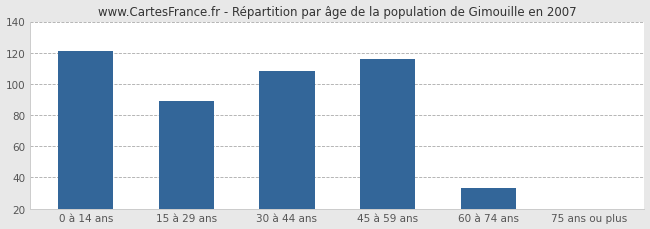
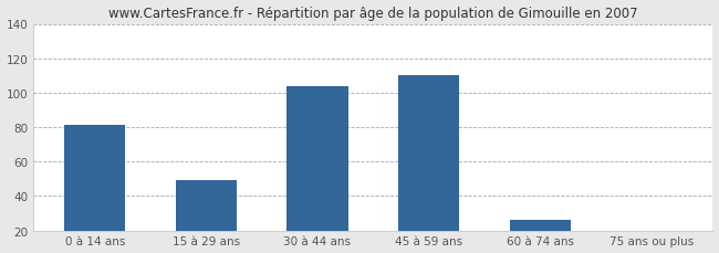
0 à 14 ans: 121 -> 81
15 à 29 ans: 89 -> 49
30 à 44 ans: 108 -> 104
45 à 59 ans: 116 -> 110
60 à 74 ans: 33 -> 26
